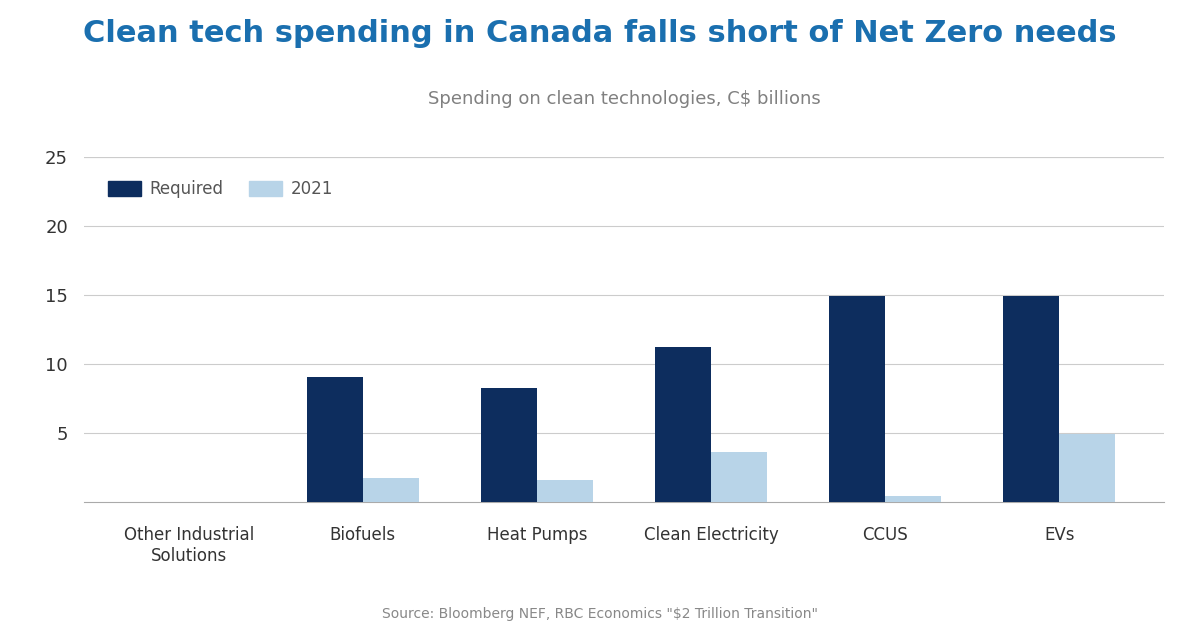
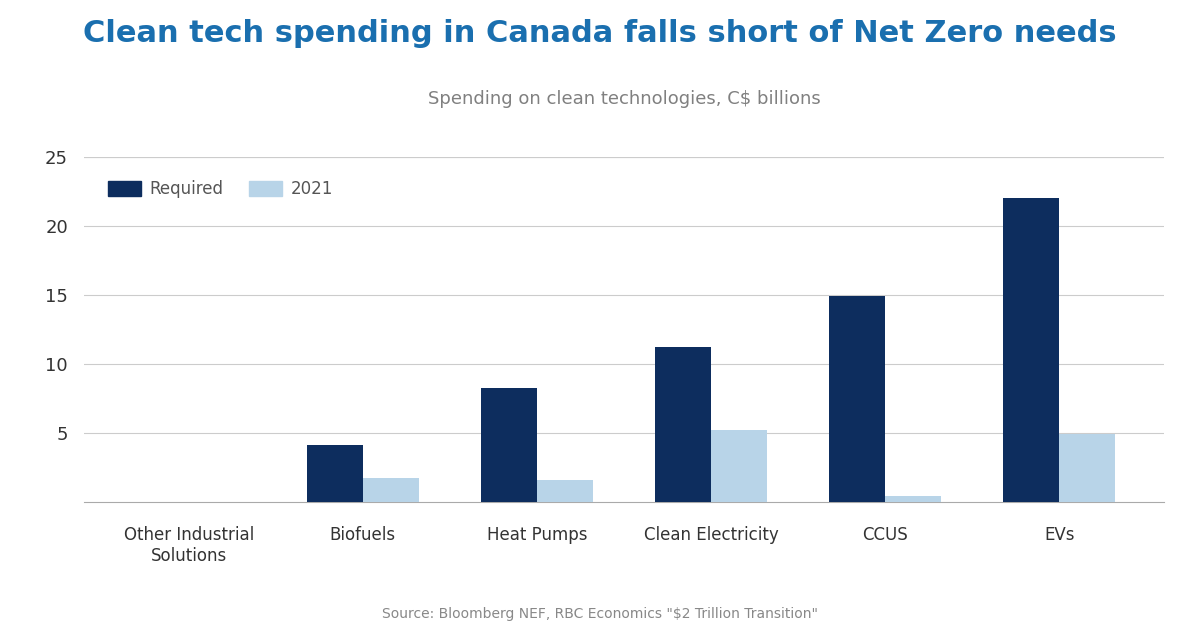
Required/Biofuels: 9.0 -> 4.1
2021/Clean Electricity: 3.6 -> 5.2
Required/EVs: 14.9 -> 22.0
